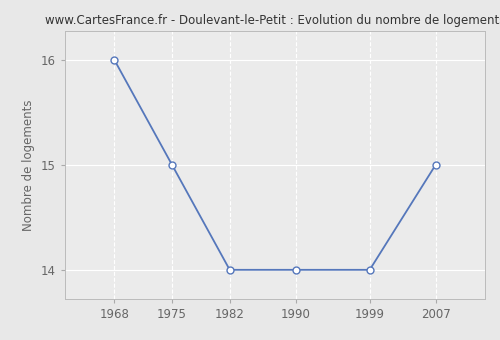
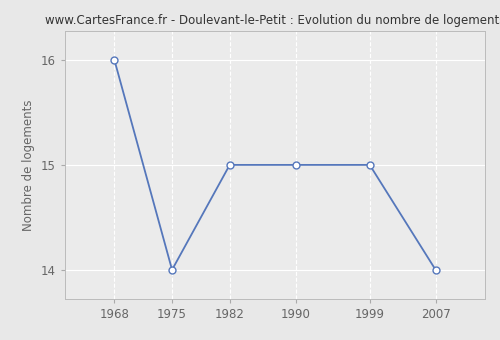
1975: 15 -> 14
1982: 14 -> 15
1990: 14 -> 15
1999: 14 -> 15
2007: 15 -> 14
